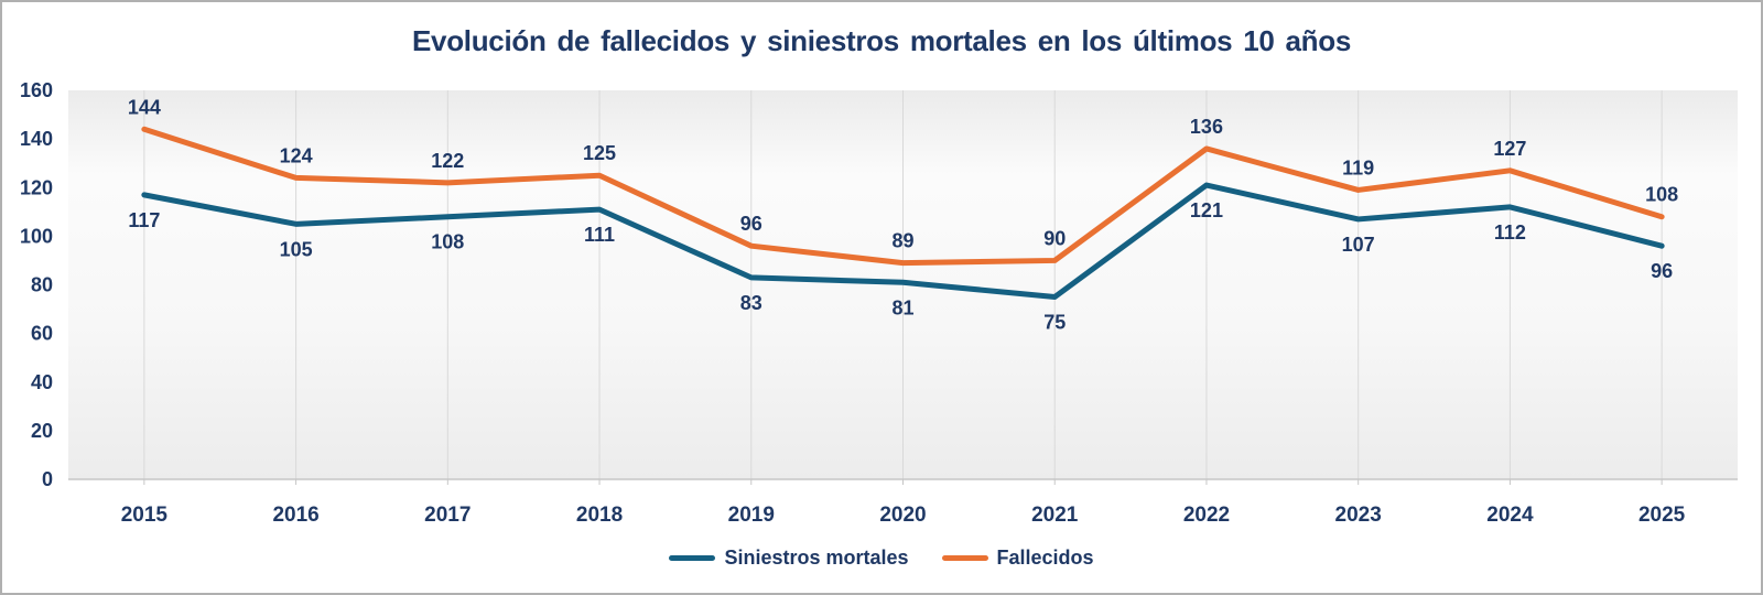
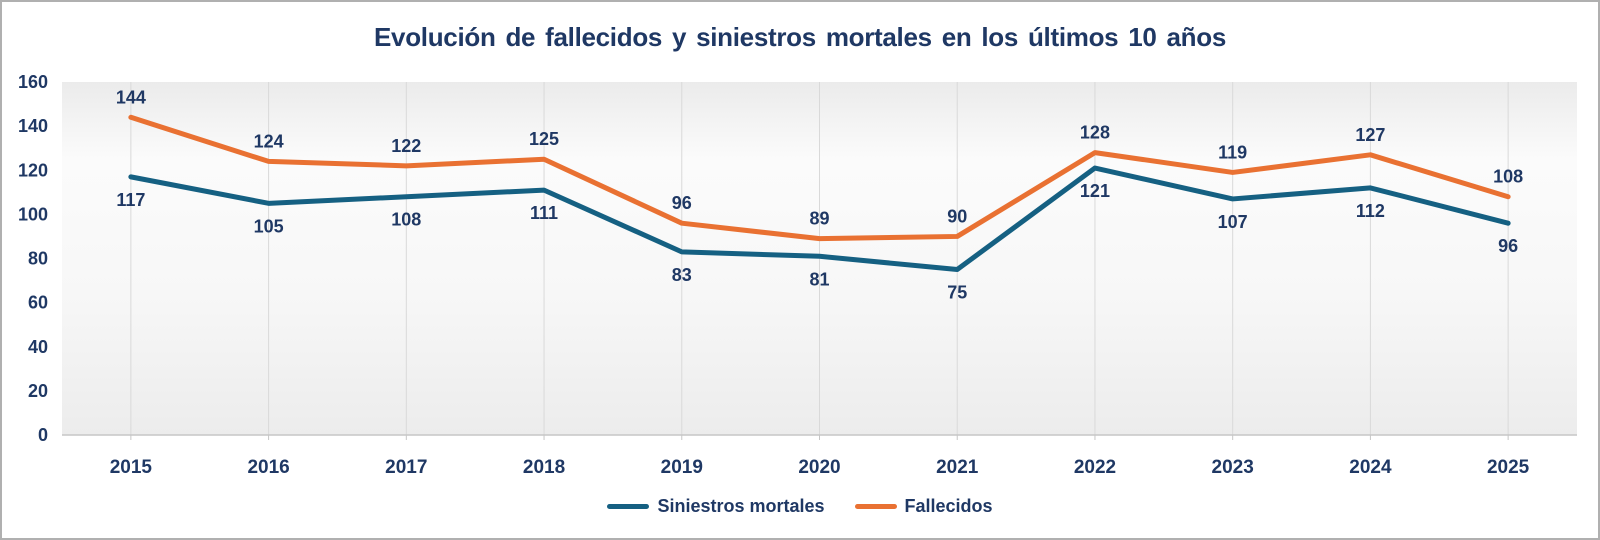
Fallecidos/2022: 136 -> 128
